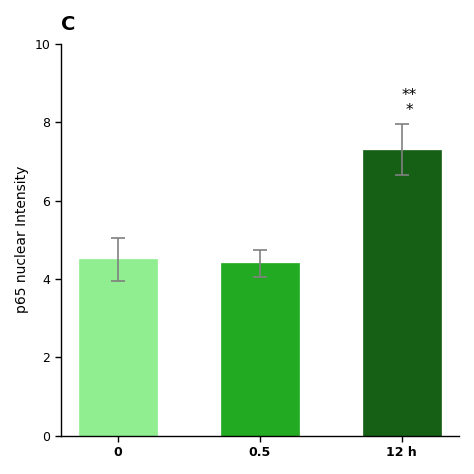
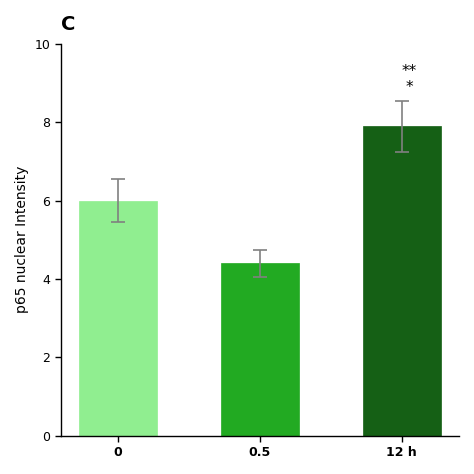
0: 4.5 -> 6.0
12 h: 7.3 -> 7.9
